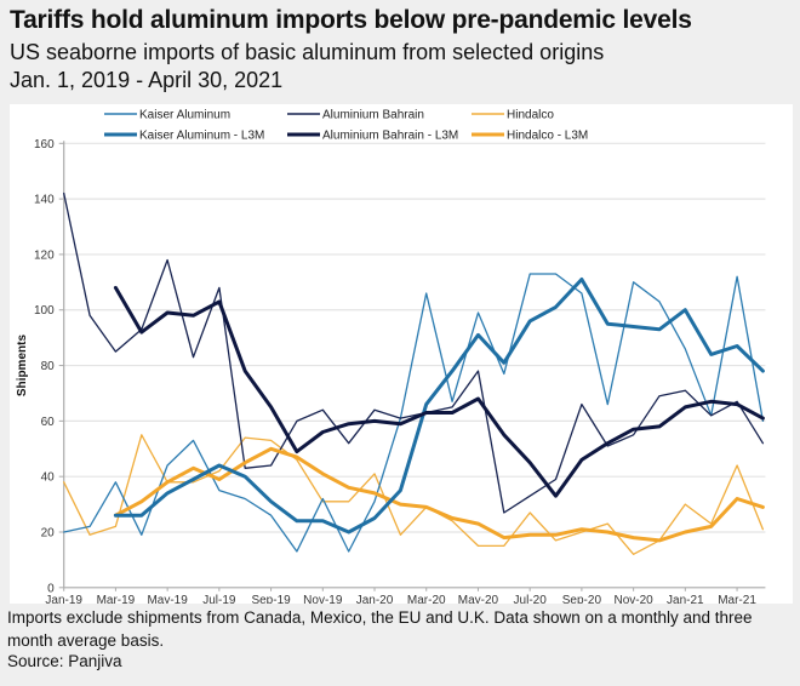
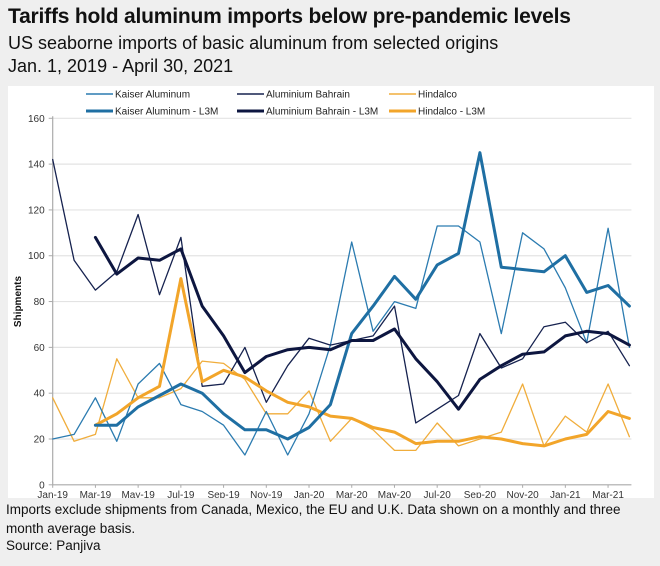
Hindalco - L3M/Jul-19: 39 -> 90
Aluminium Bahrain/Nov-19: 64 -> 36
Kaiser Aluminum/May-20: 99 -> 80
Kaiser Aluminum - L3M/Sep-20: 111 -> 145
Hindalco/Nov-20: 12 -> 44
